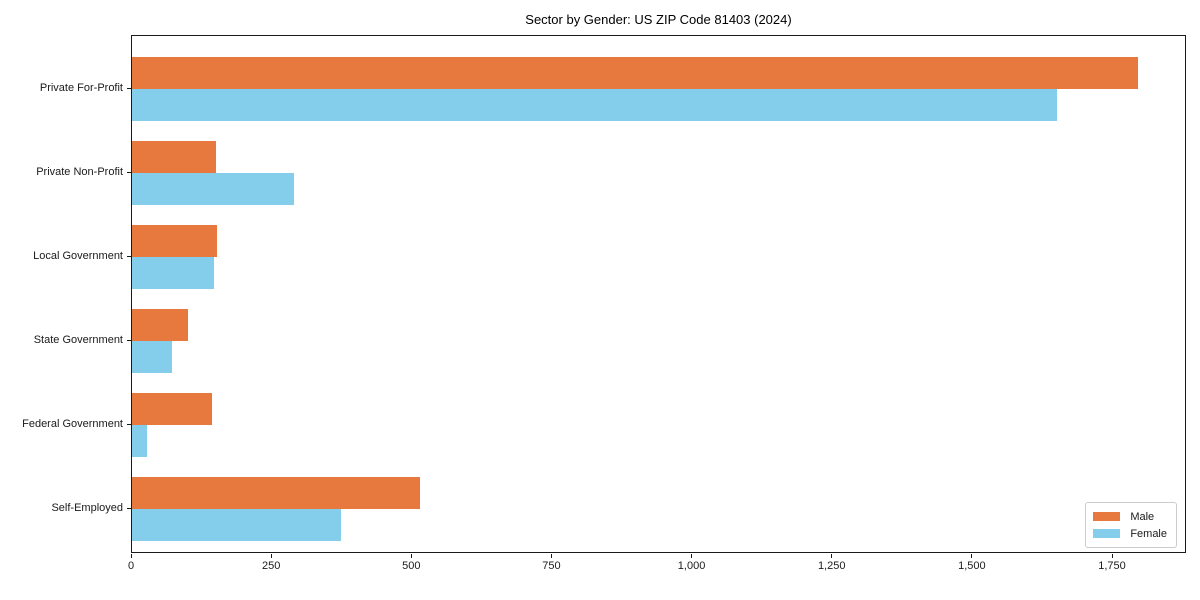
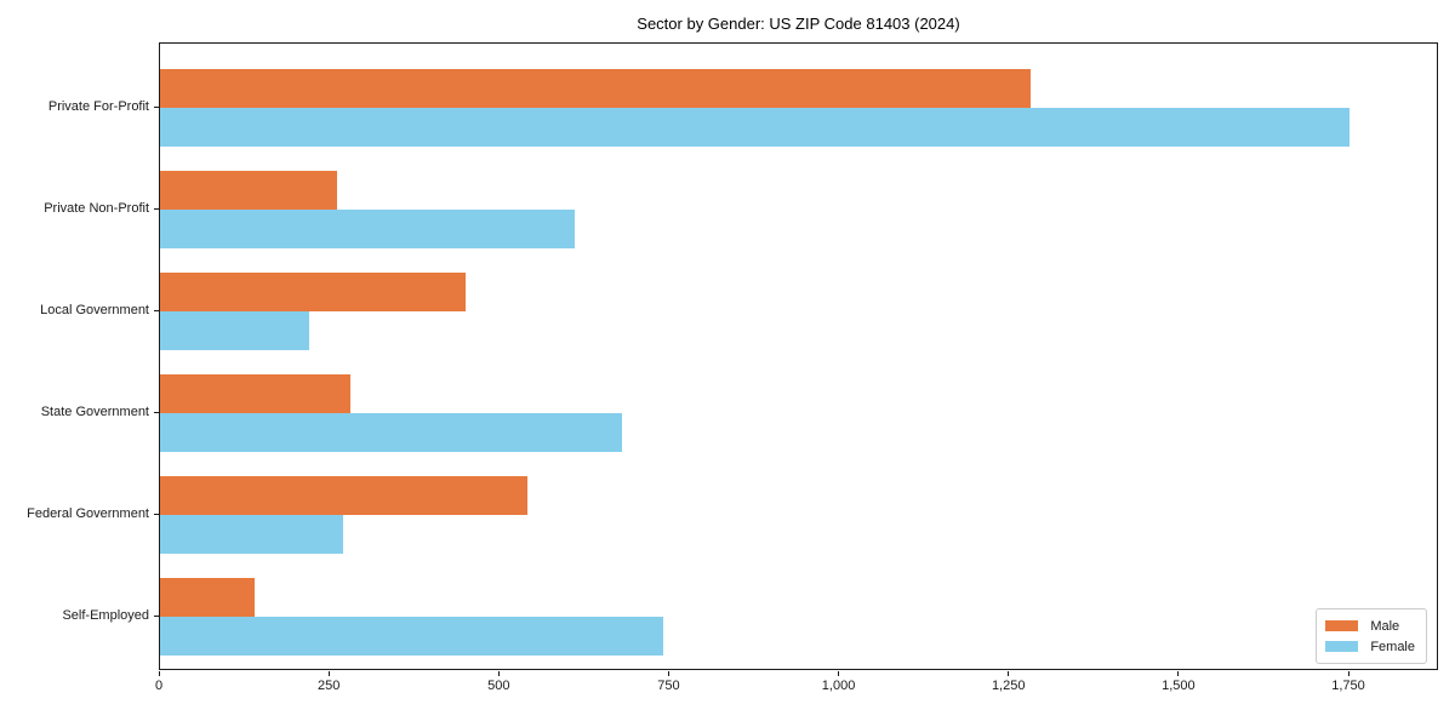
Male/Private For-Profit: 1800 -> 1280
Female/Private For-Profit: 1650 -> 1750
Male/Private Non-Profit: 150 -> 260
Female/Private Non-Profit: 290 -> 610
Male/Local Government: 150 -> 450
Female/Local Government: 150 -> 220
Male/State Government: 100 -> 280
Female/State Government: 70 -> 680
Male/Federal Government: 140 -> 540
Female/Federal Government: 30 -> 270
Male/Self-Employed: 510 -> 140
Female/Self-Employed: 370 -> 740
